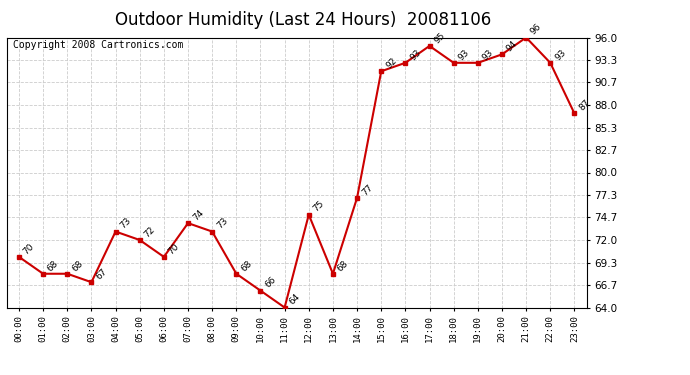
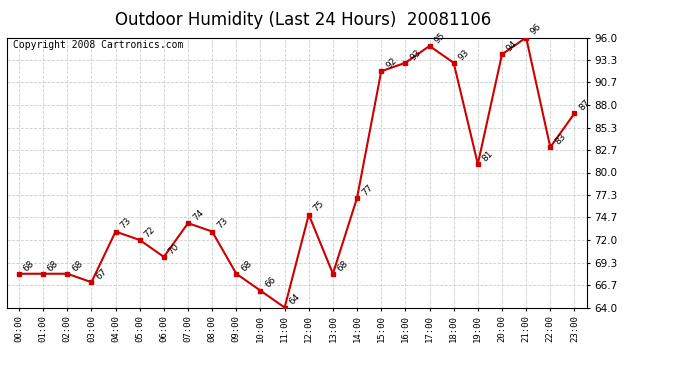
00:00: 70 -> 68
19:00: 93 -> 81
22:00: 93 -> 83
